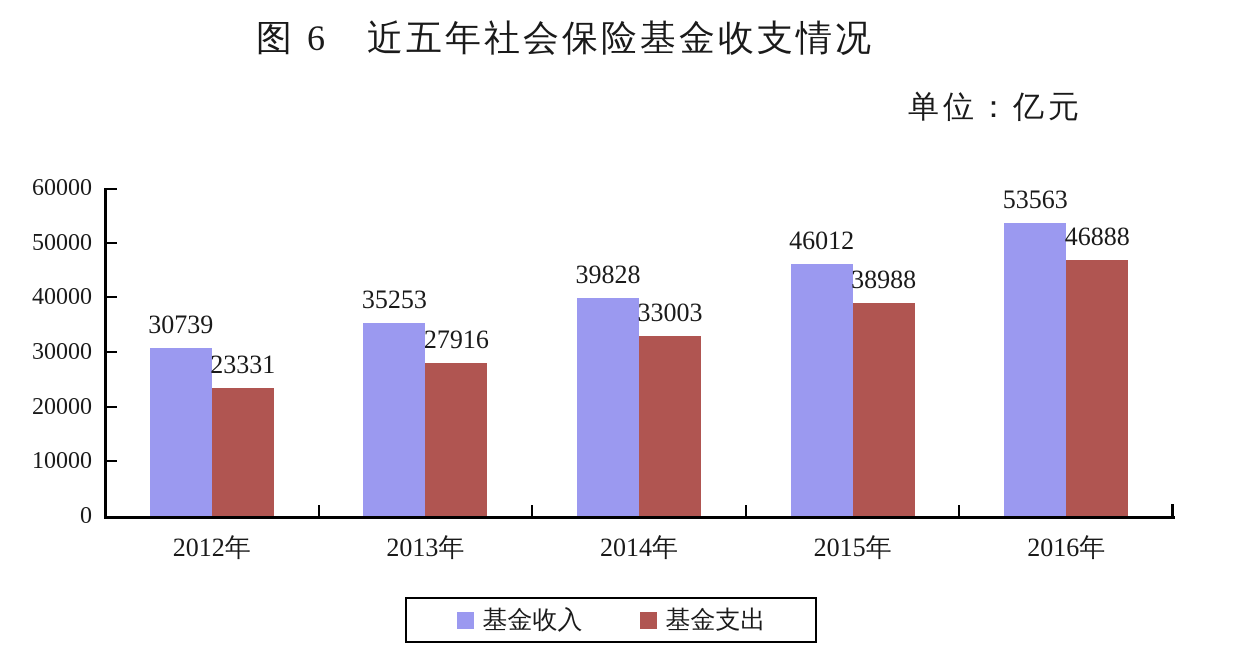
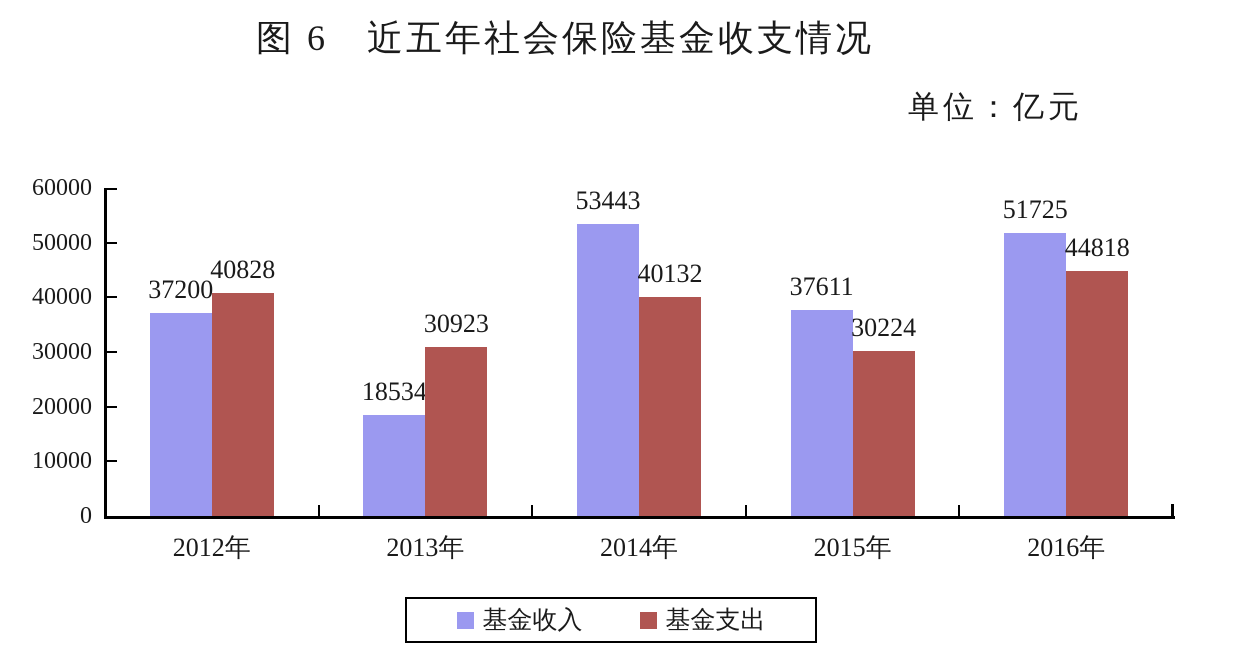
基金收入/2012年: 30739 -> 37200
基金支出/2012年: 23331 -> 40828
基金收入/2013年: 35253 -> 18534
基金支出/2013年: 27916 -> 30923
基金收入/2014年: 39828 -> 53443
基金支出/2014年: 33003 -> 40132
基金收入/2015年: 46012 -> 37611
基金支出/2015年: 38988 -> 30224
基金收入/2016年: 53563 -> 51725
基金支出/2016年: 46888 -> 44818
